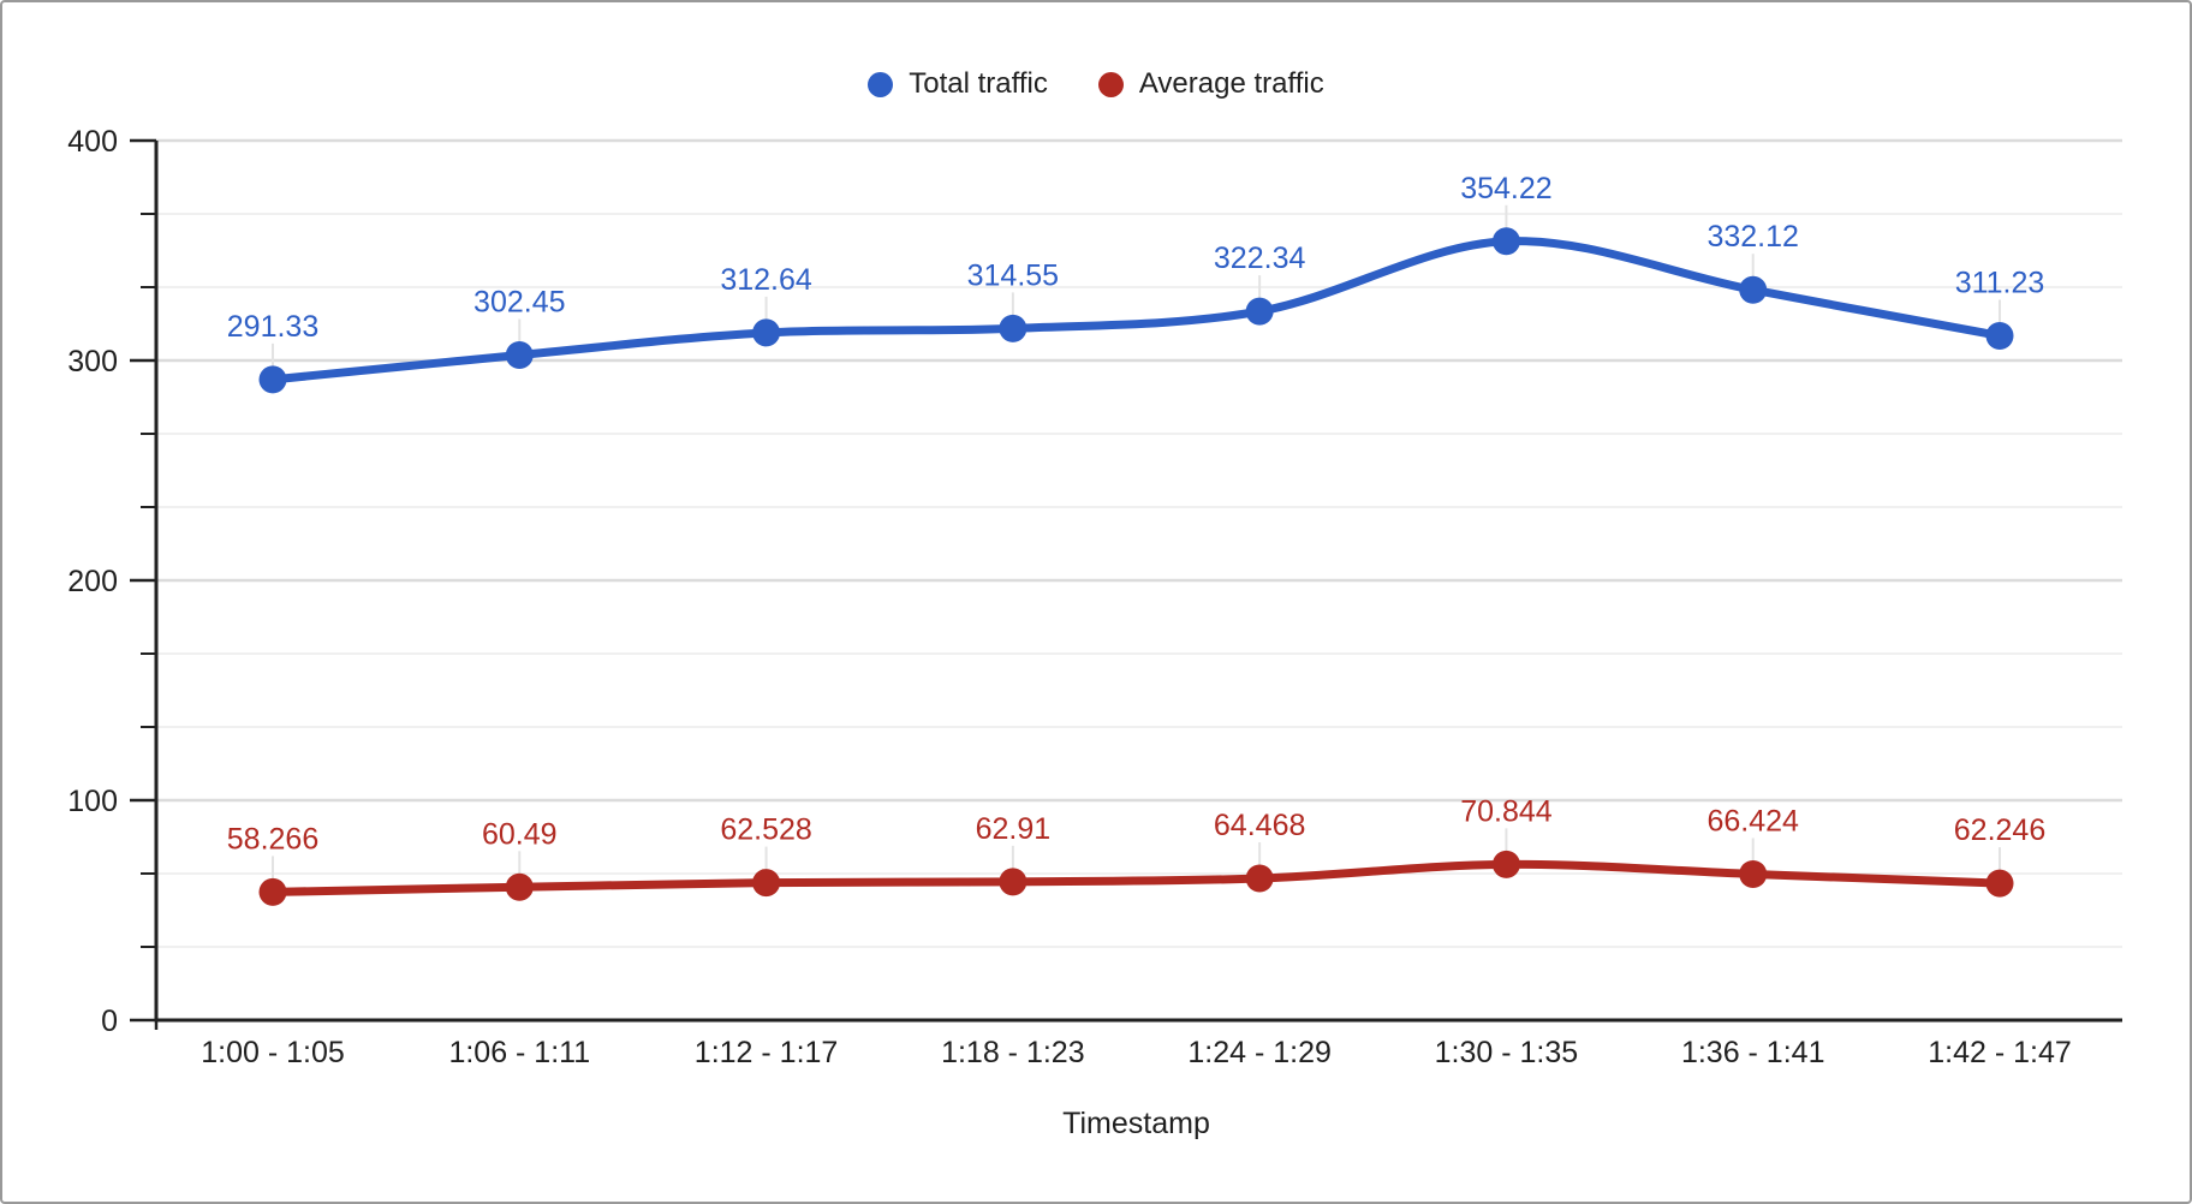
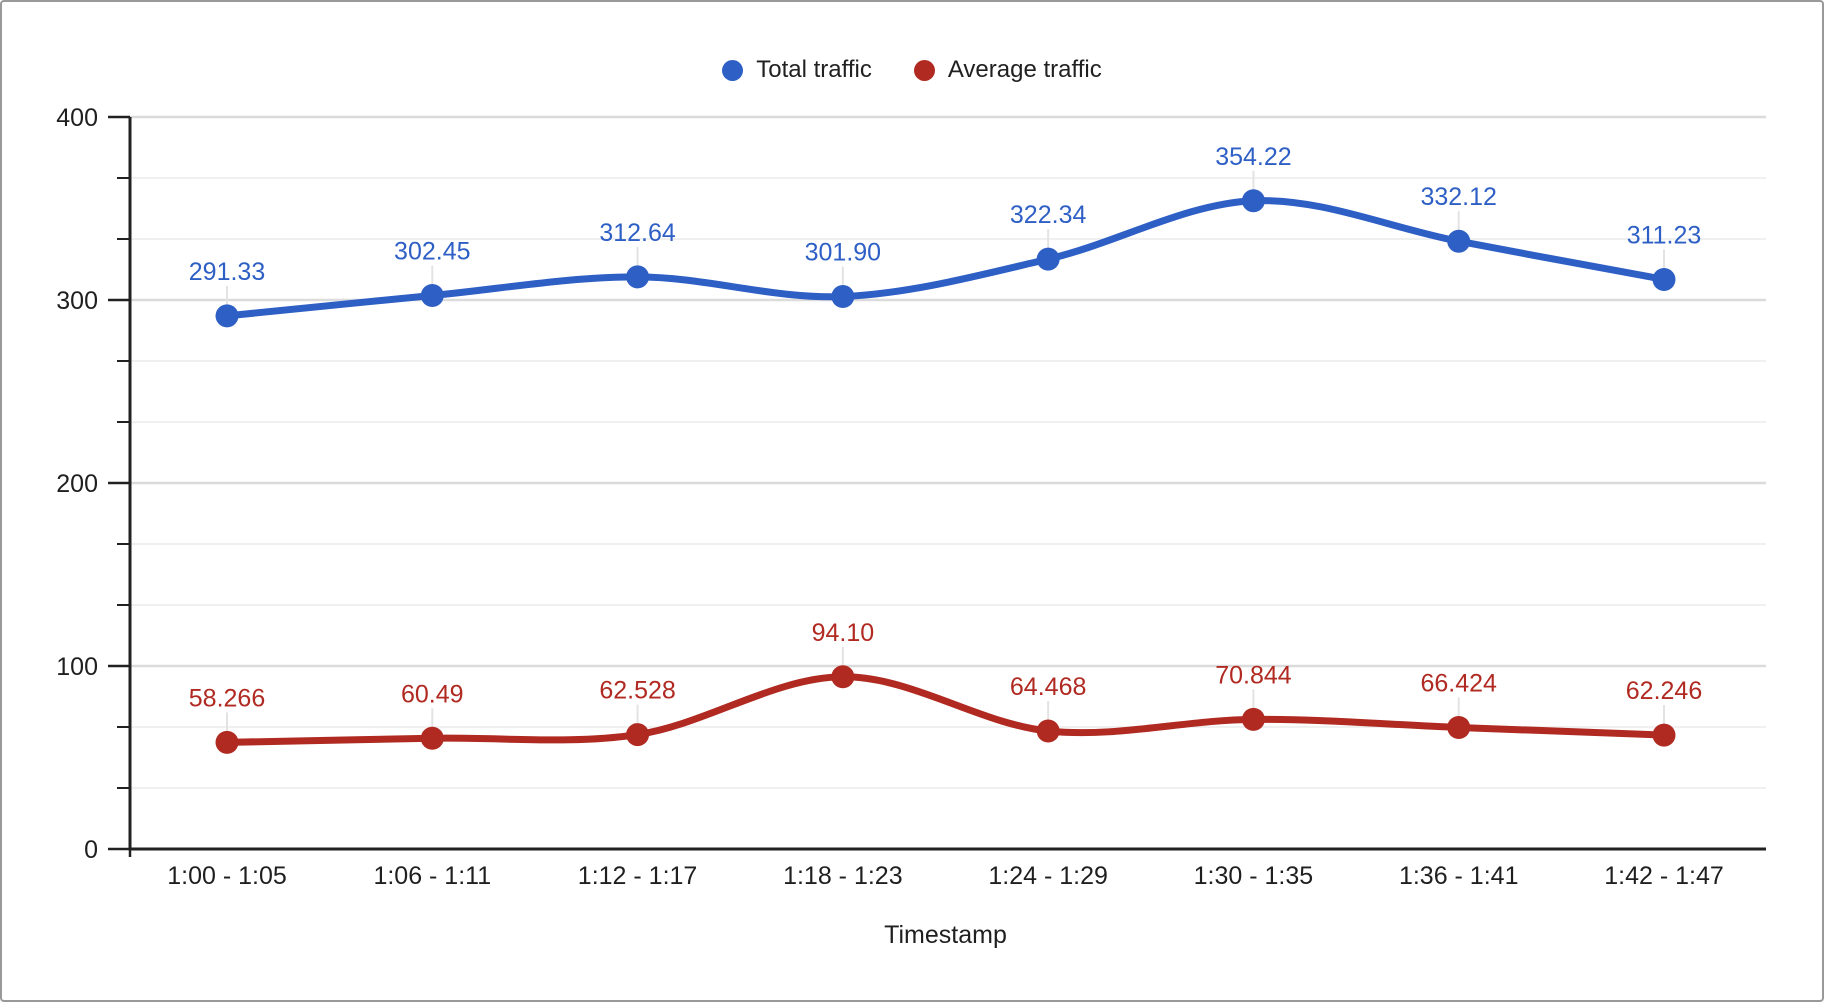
Total traffic/1:18 - 1:23: 314.55 -> 301.90
Average traffic/1:18 - 1:23: 62.91 -> 94.10
